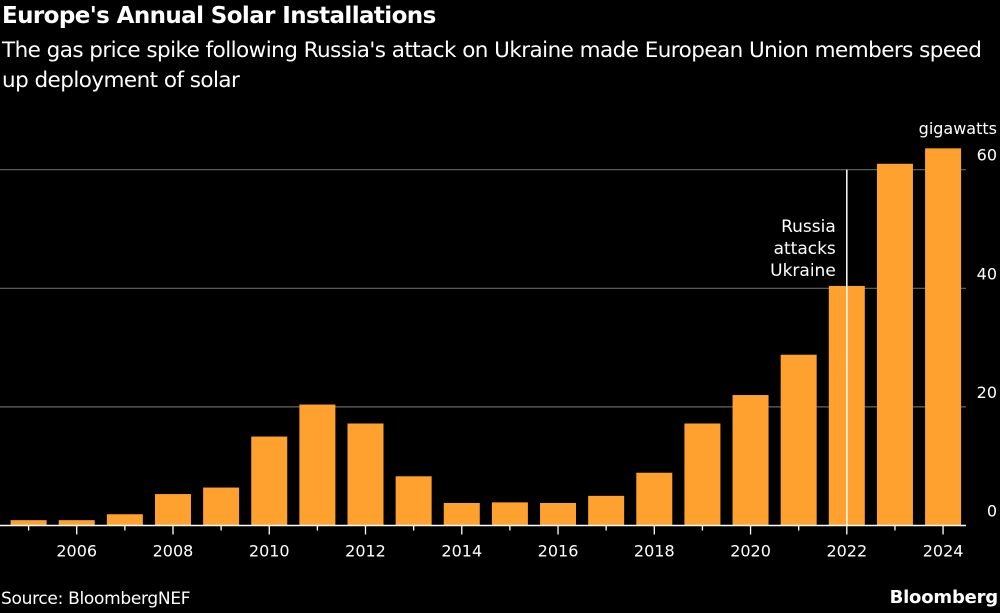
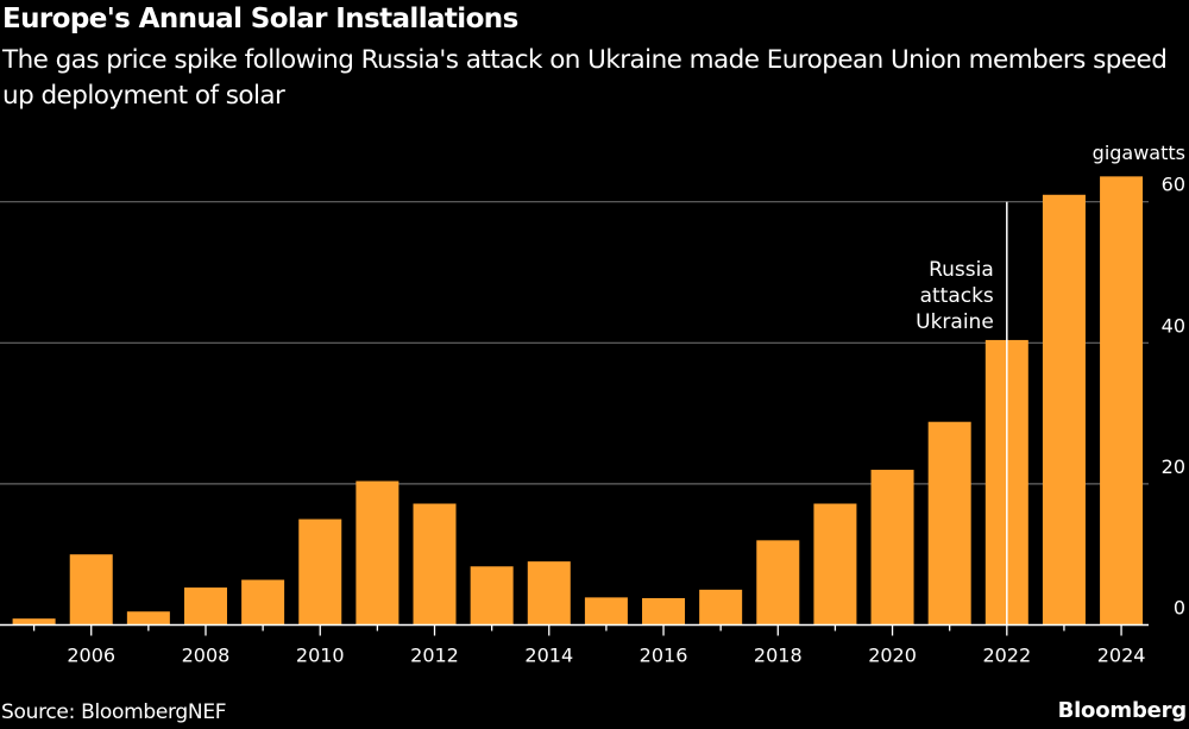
2006: 1 -> 10
2014: 4 -> 9
2018: 9 -> 12
